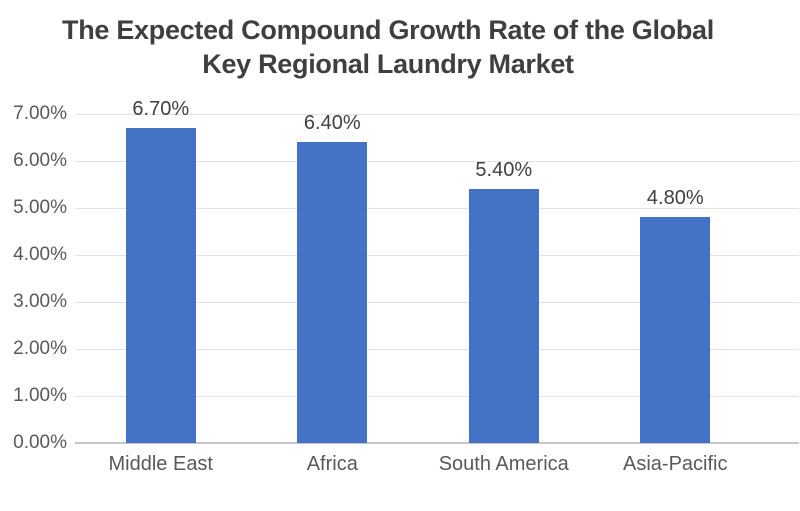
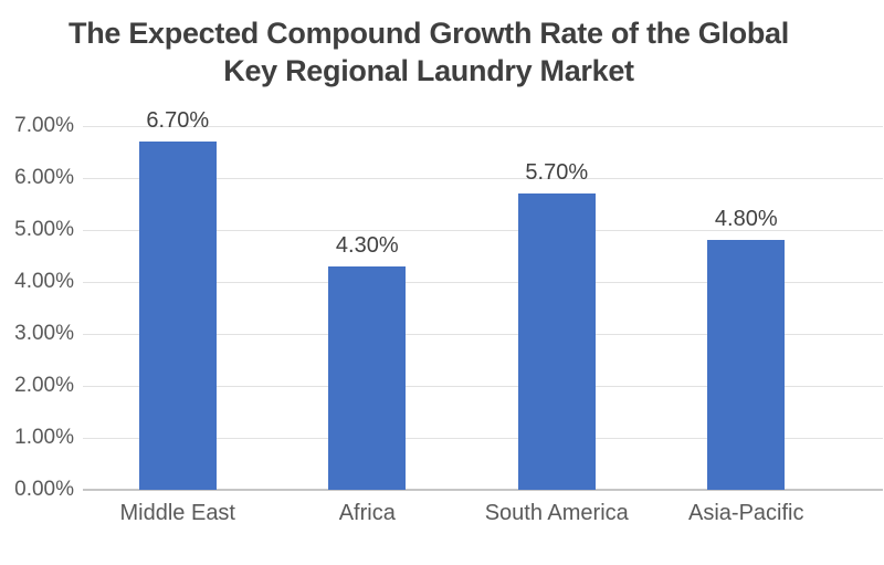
Africa: 6.40% -> 4.30%
South America: 5.40% -> 5.70%
